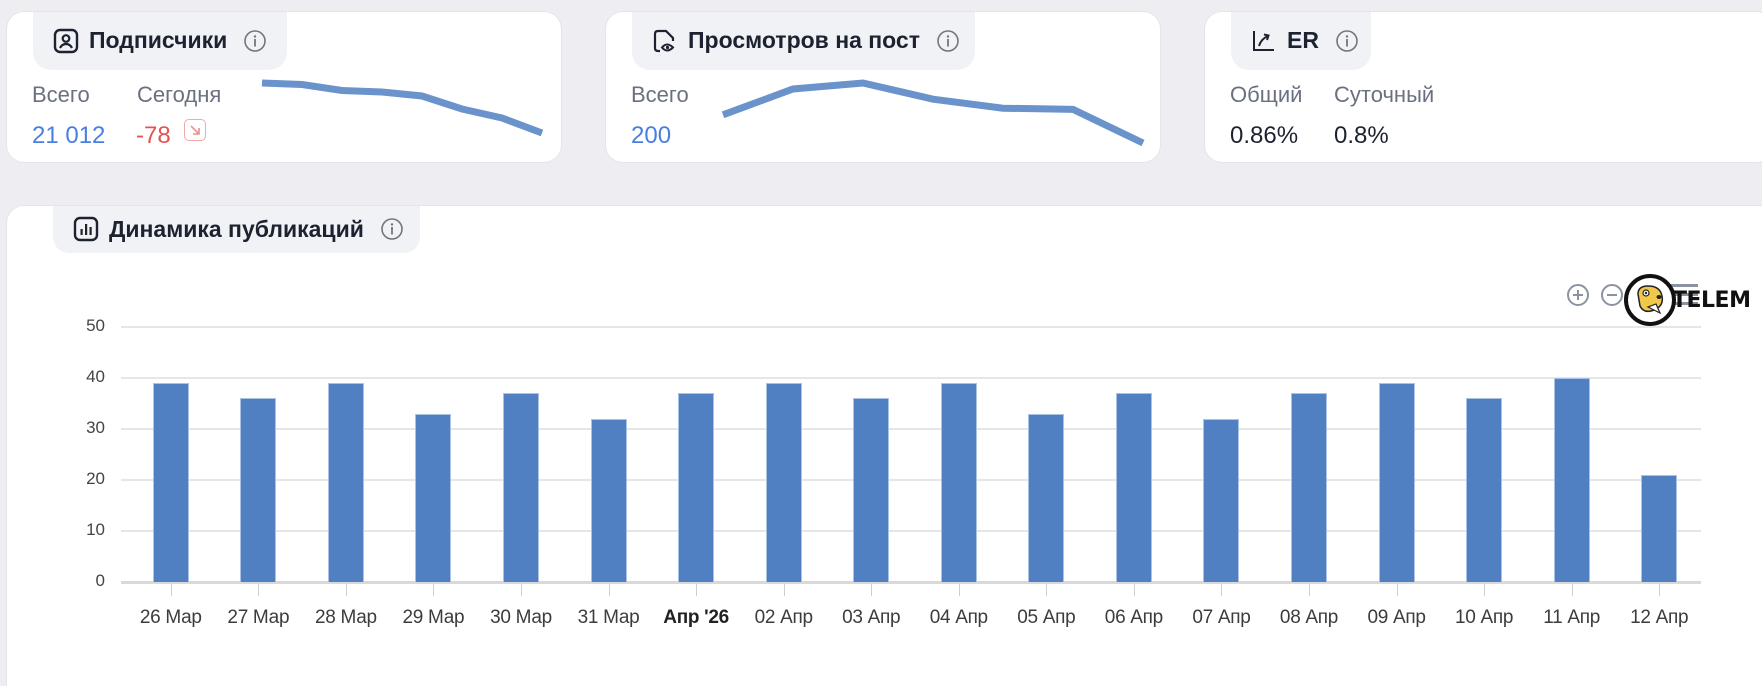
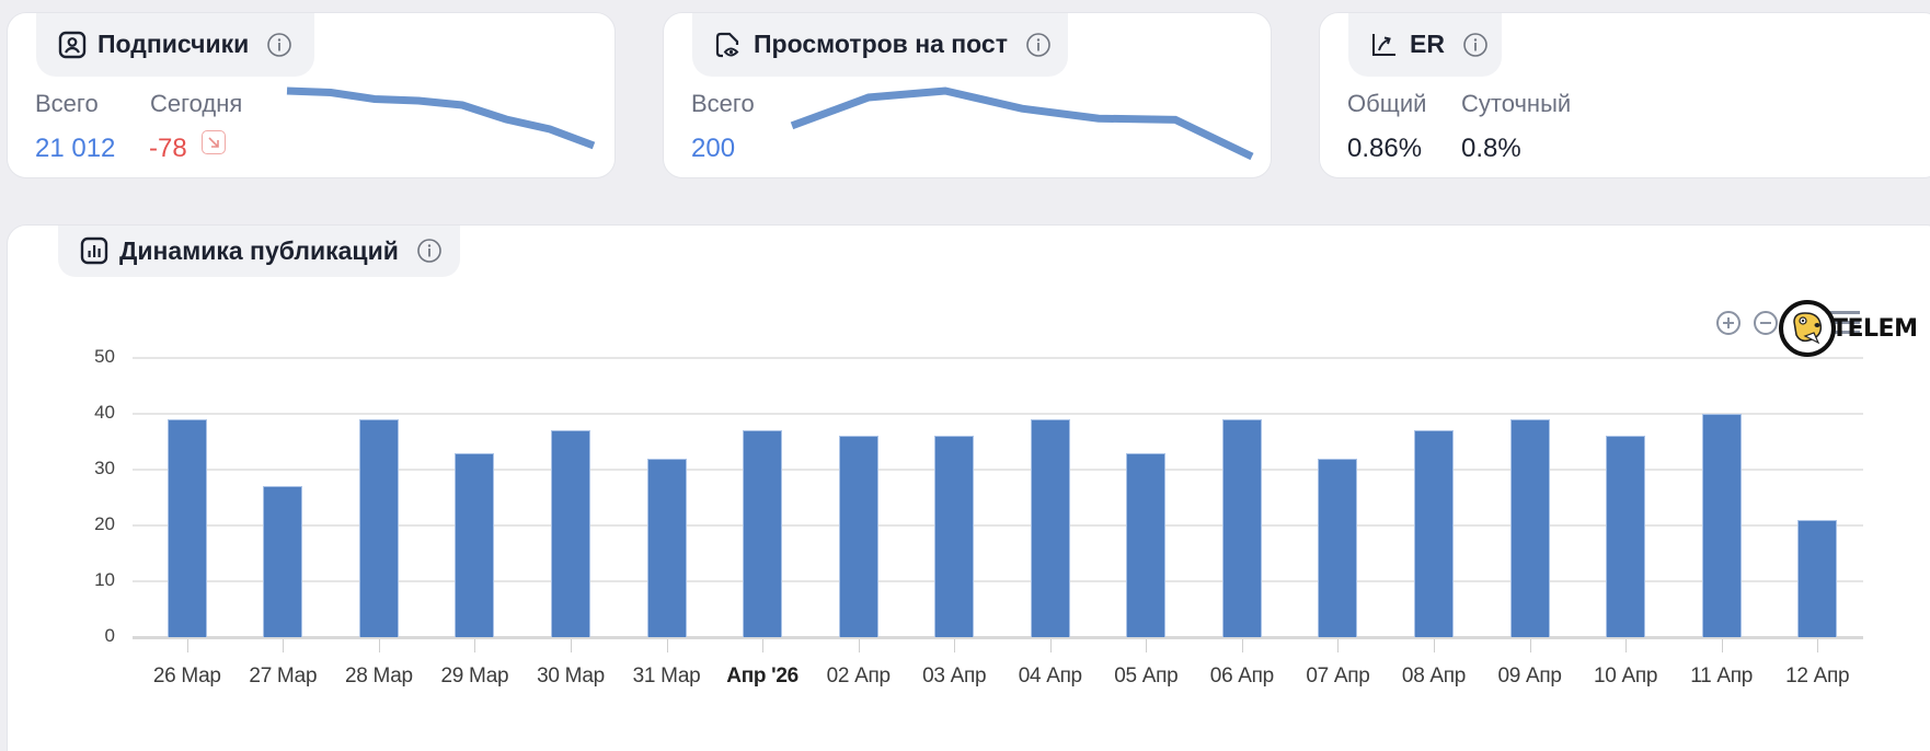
27 Мар: 36 -> 27
02 Апр: 39 -> 36
06 Апр: 37 -> 39
